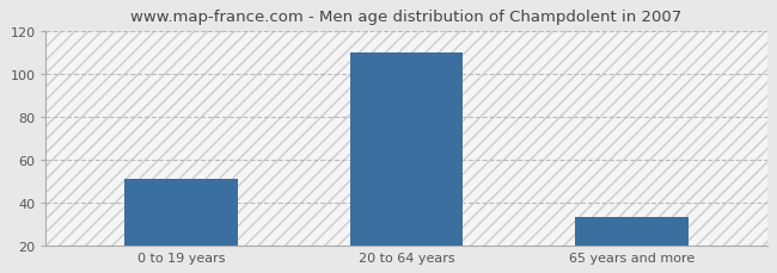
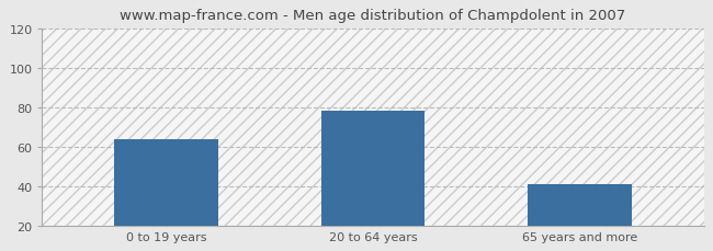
0 to 19 years: 51 -> 64
20 to 64 years: 110 -> 78
65 years and more: 33 -> 41
